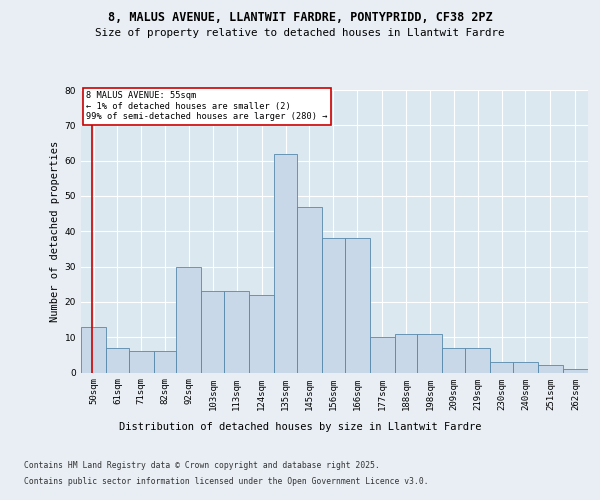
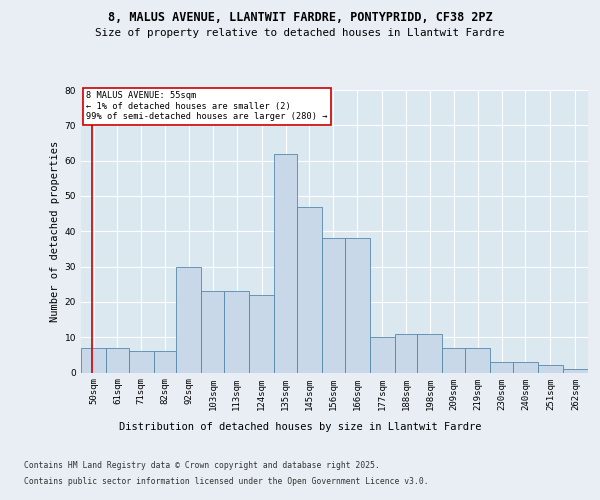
50sqm: 13 -> 7
